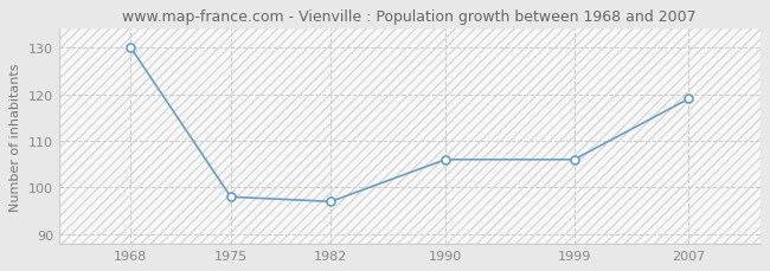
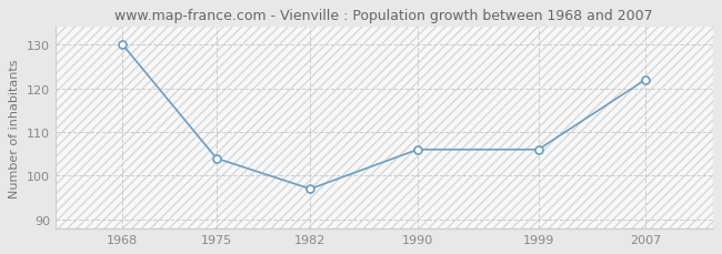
1975: 98 -> 104
2007: 119 -> 122
